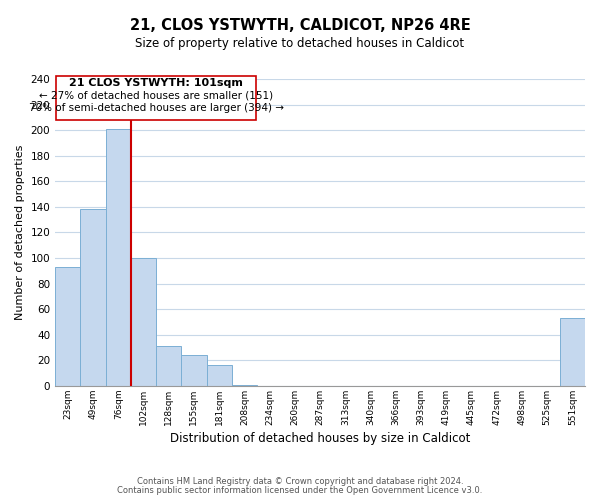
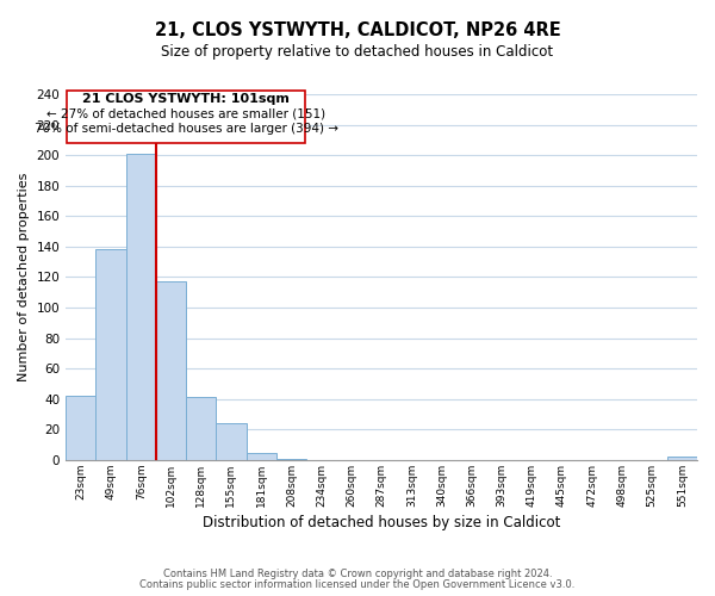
23sqm: 93 -> 42
102sqm: 100 -> 117
128sqm: 31 -> 41
181sqm: 16 -> 5
551sqm: 53 -> 2
